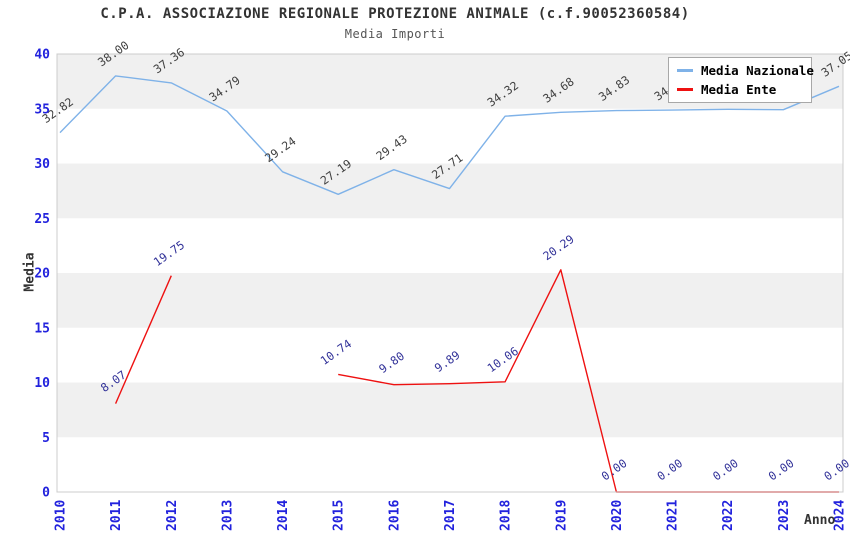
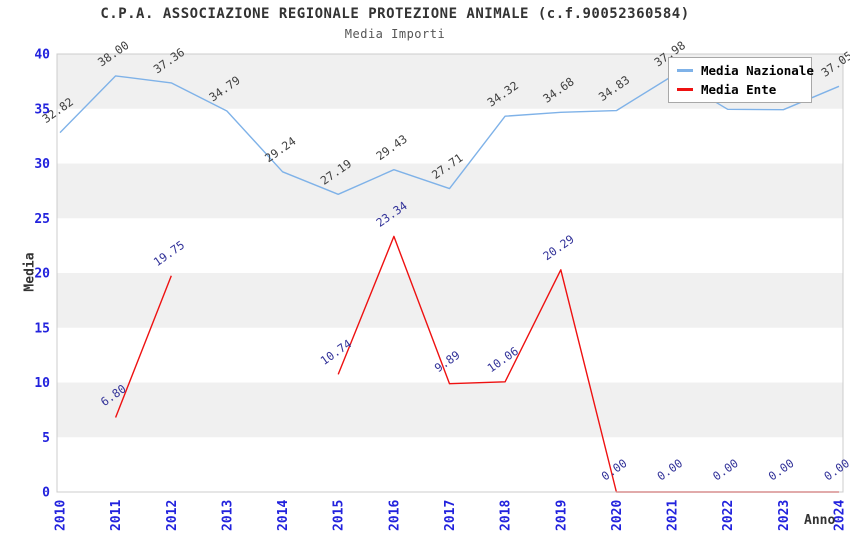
Media Ente/2011: 8.07 -> 6.80
Media Ente/2016: 9.80 -> 23.34
Media Nazionale/2021: 34.88 -> 37.98
